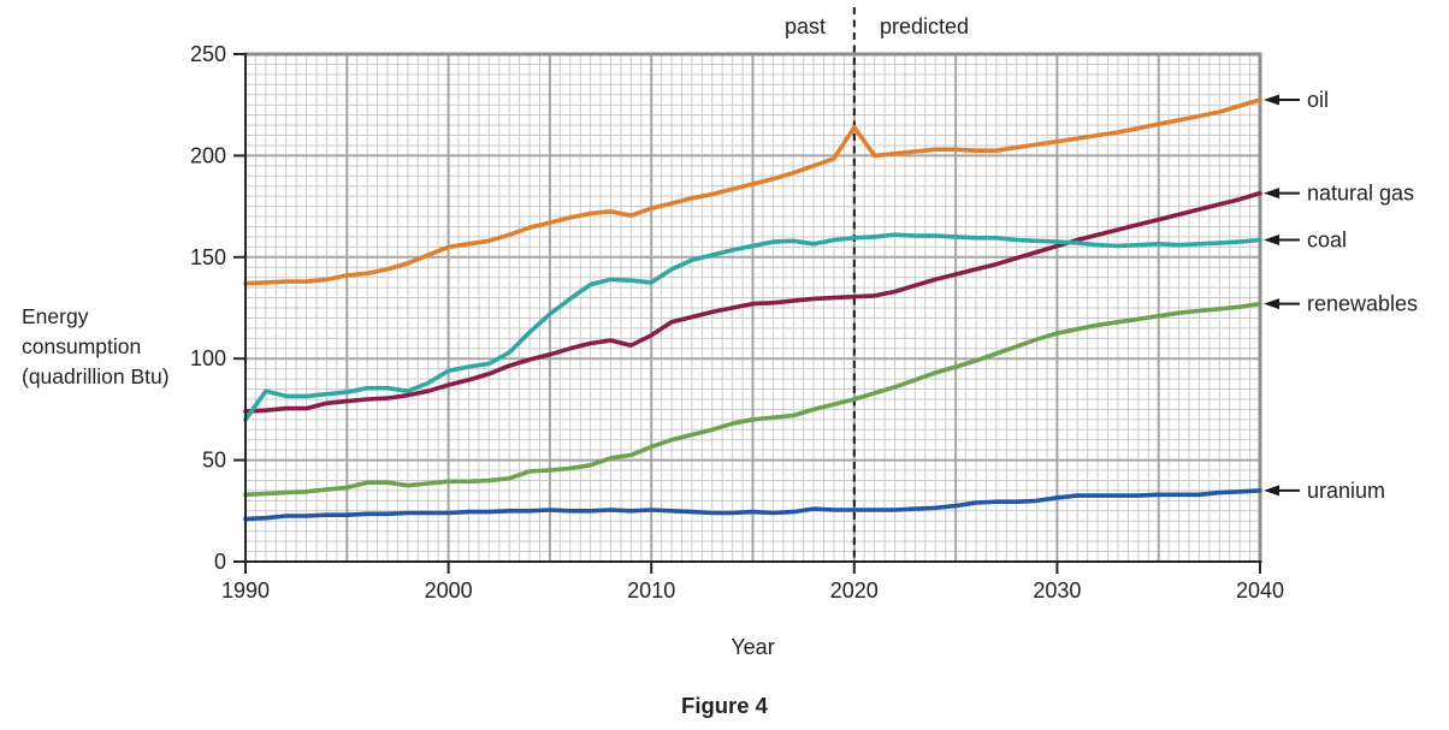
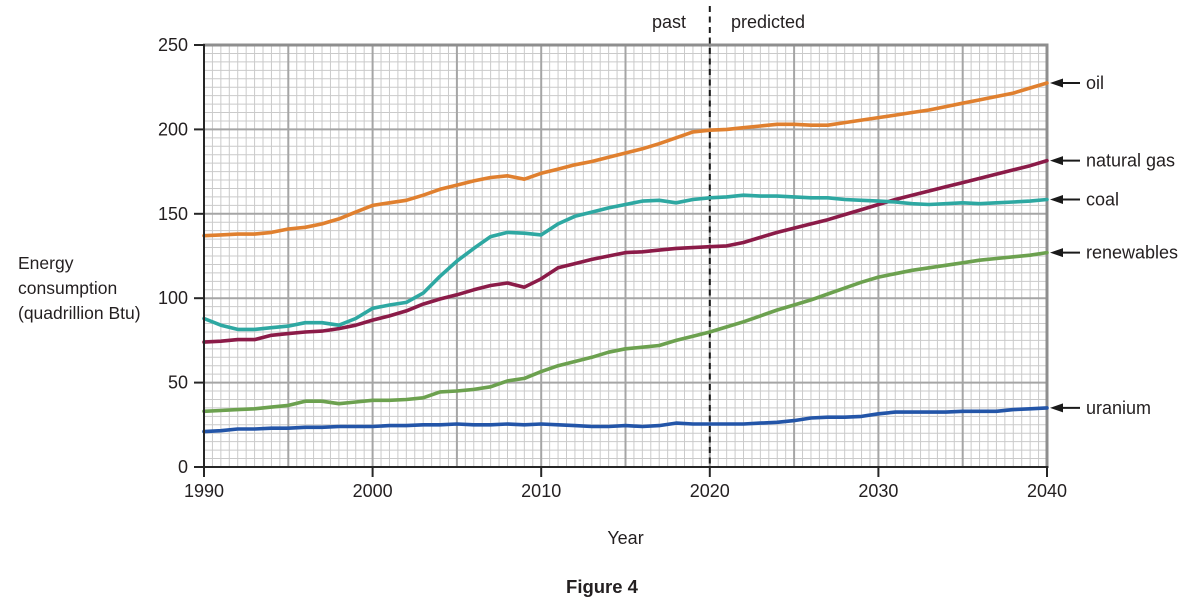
coal/1990: 70 -> 88
oil/2020: 214 -> 200
